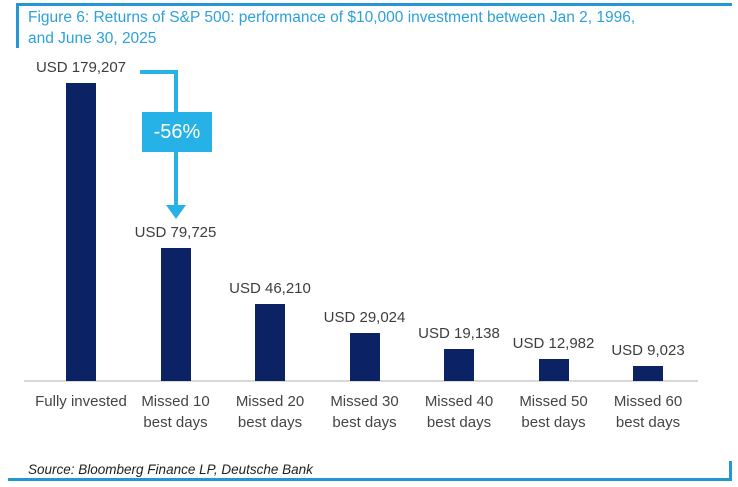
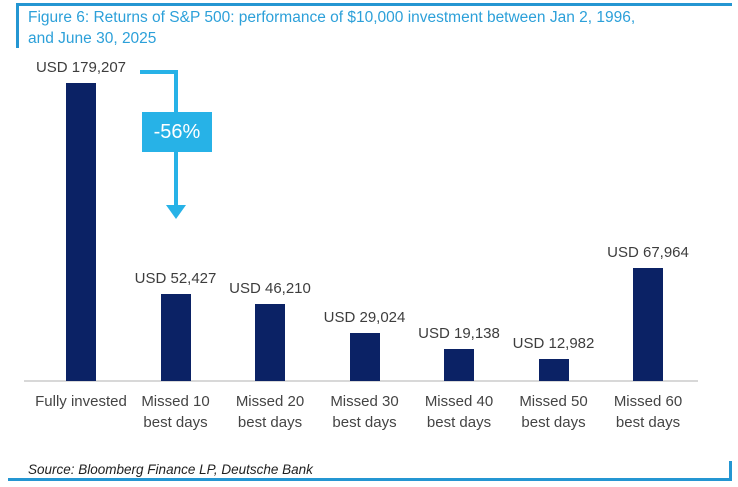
Missed 10 best days: 79,725 -> 52,427
Missed 60 best days: 9,023 -> 67,964
